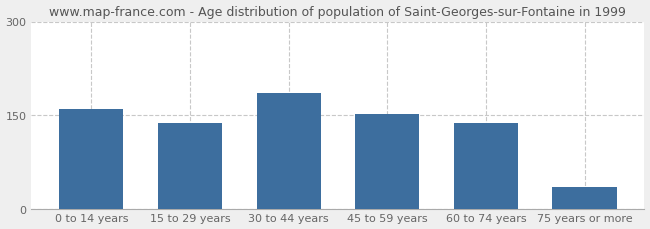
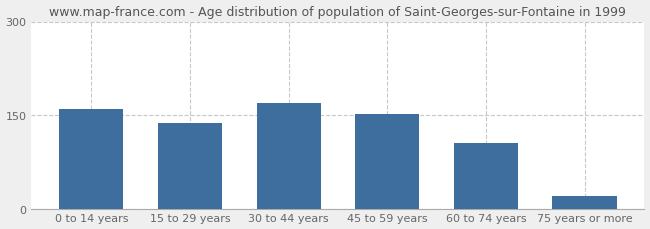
30 to 44 years: 186 -> 170
60 to 74 years: 138 -> 105
75 years or more: 34 -> 20
